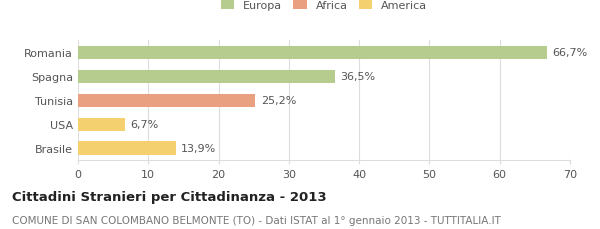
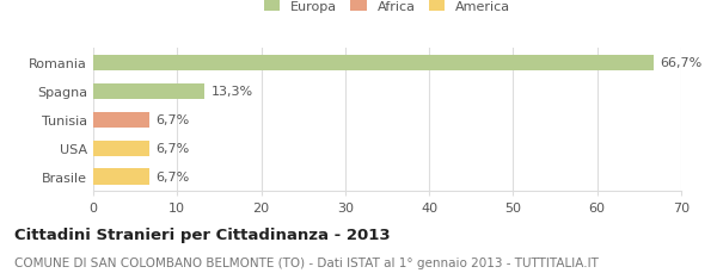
Spagna: 36,5% -> 13,3%
Tunisia: 25,2% -> 6,7%
Brasile: 13,9% -> 6,7%
